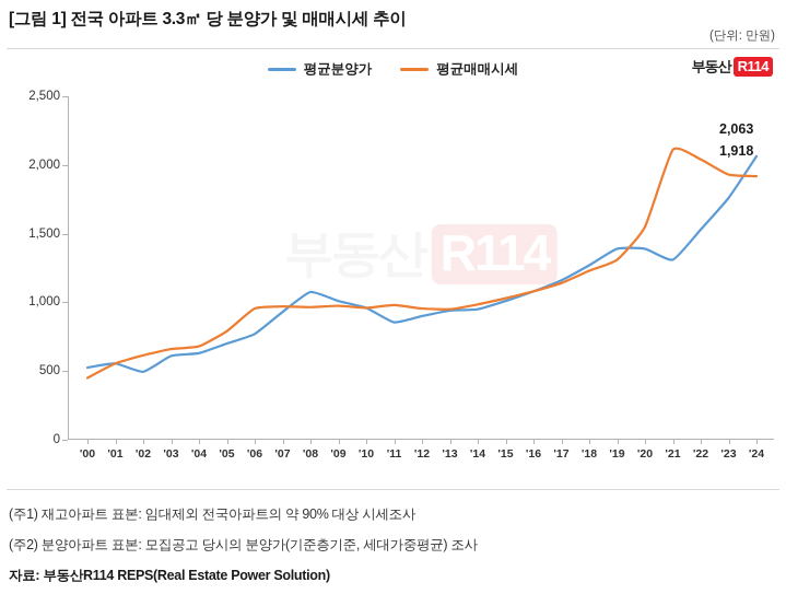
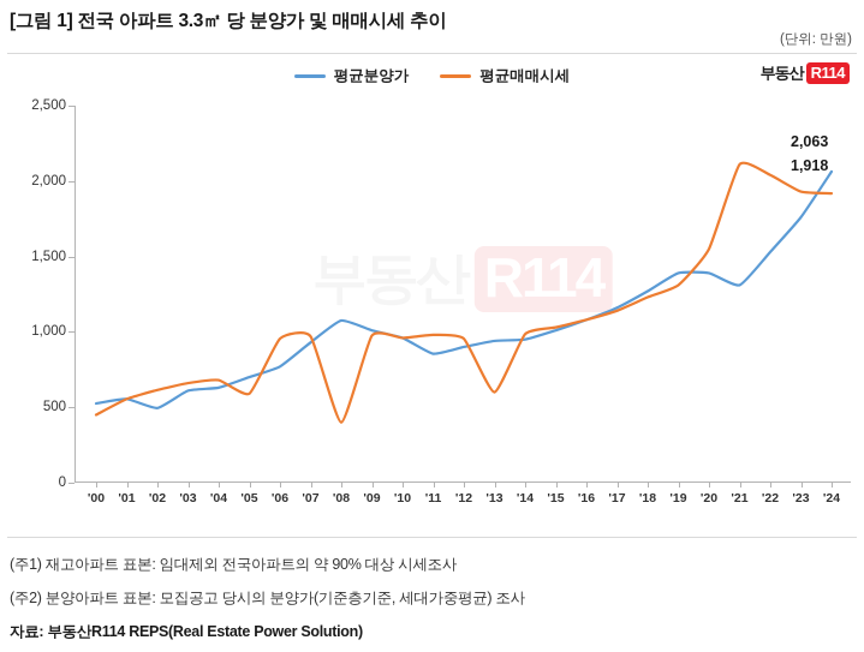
평균매매시세/'05: 790 -> 590
평균매매시세/'08: 960 -> 400
평균매매시세/'13: 950 -> 600
